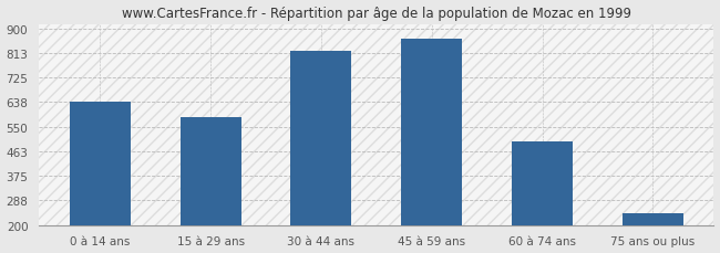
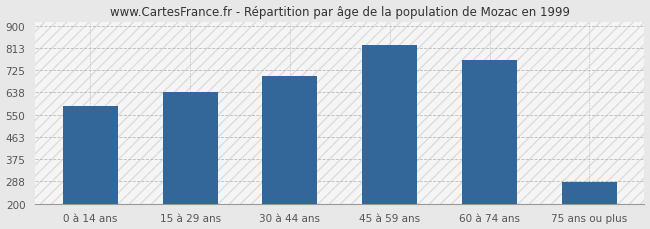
0 à 14 ans: 638 -> 585
15 à 29 ans: 584 -> 640
30 à 44 ans: 820 -> 700
45 à 59 ans: 862 -> 825
60 à 74 ans: 497 -> 765
75 ans ou plus: 241 -> 285
